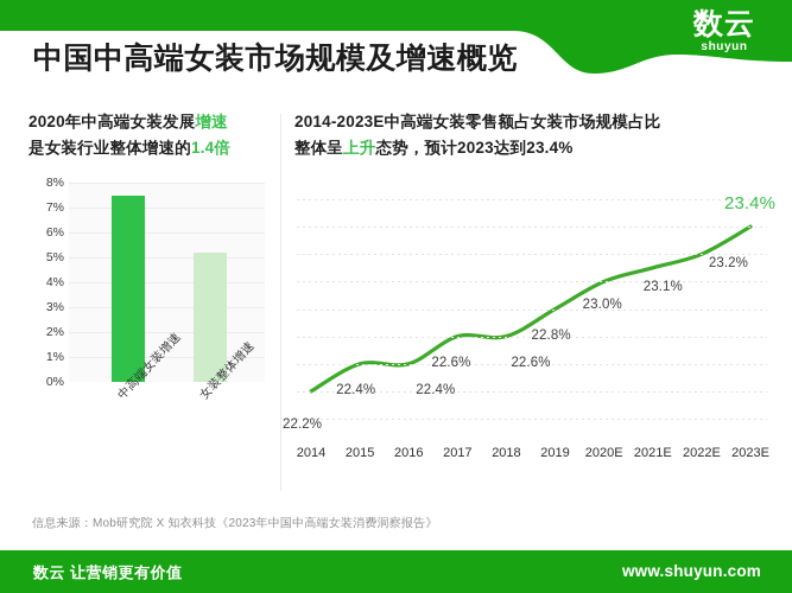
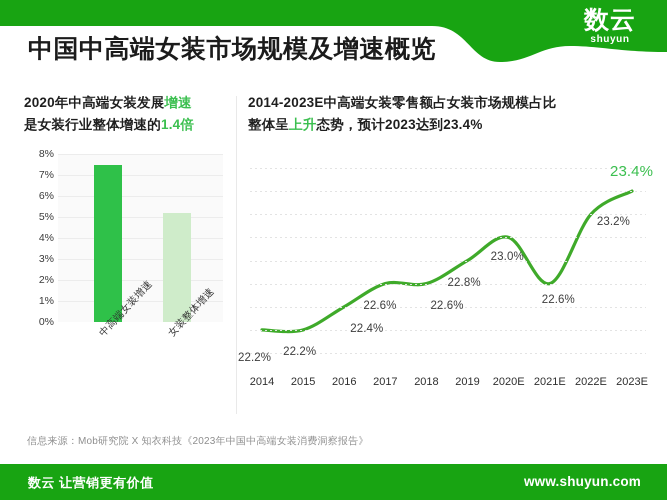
2014-2023E中高端女装零售额占女装市场规模占比/2015: 22.4% -> 22.2%
2014-2023E中高端女装零售额占女装市场规模占比/2021E: 23.1% -> 22.6%
